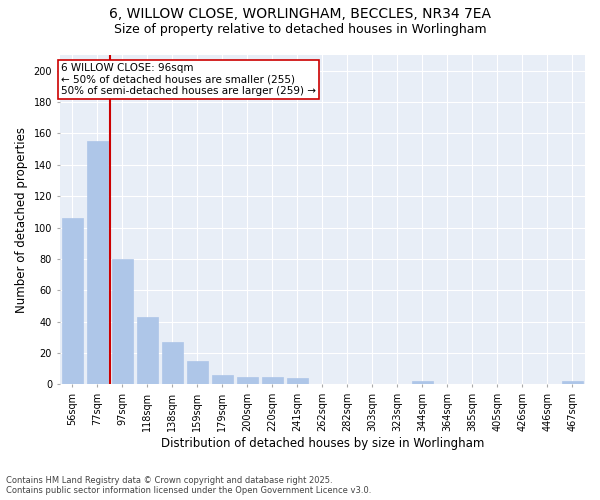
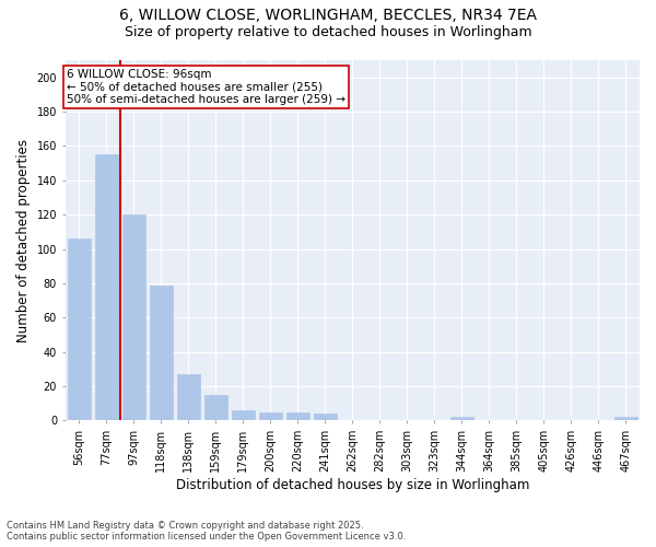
97sqm: 80 -> 120
118sqm: 43 -> 79
